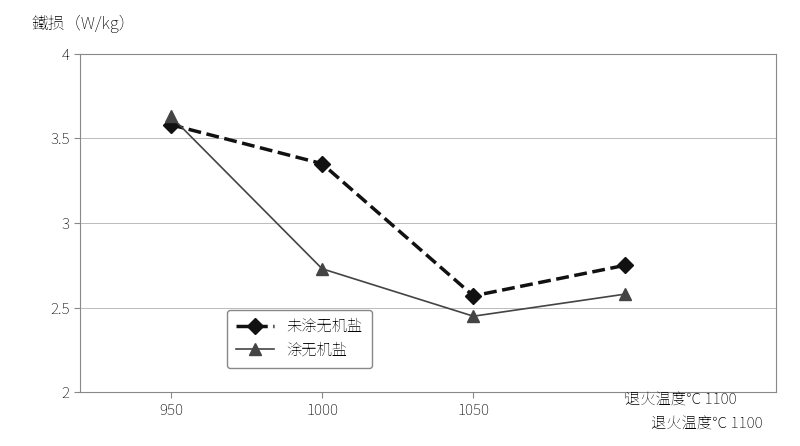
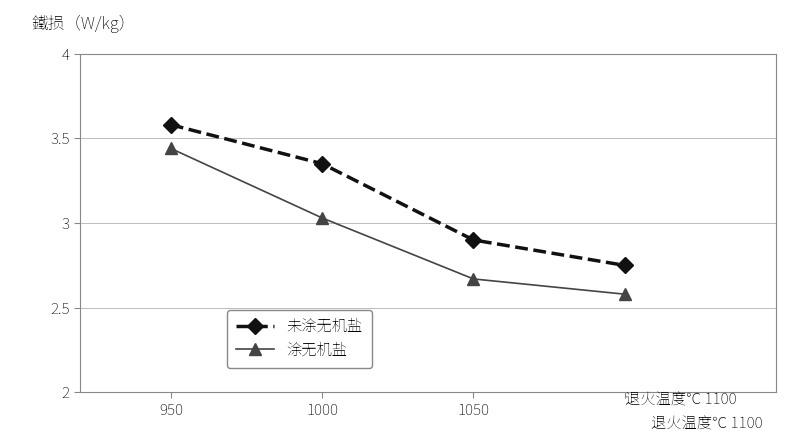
涂无机盐/950: 3.63 -> 3.44
涂无机盐/1000: 2.73 -> 3.03
未涂无机盐/1050: 2.57 -> 2.90
涂无机盐/1050: 2.45 -> 2.67
